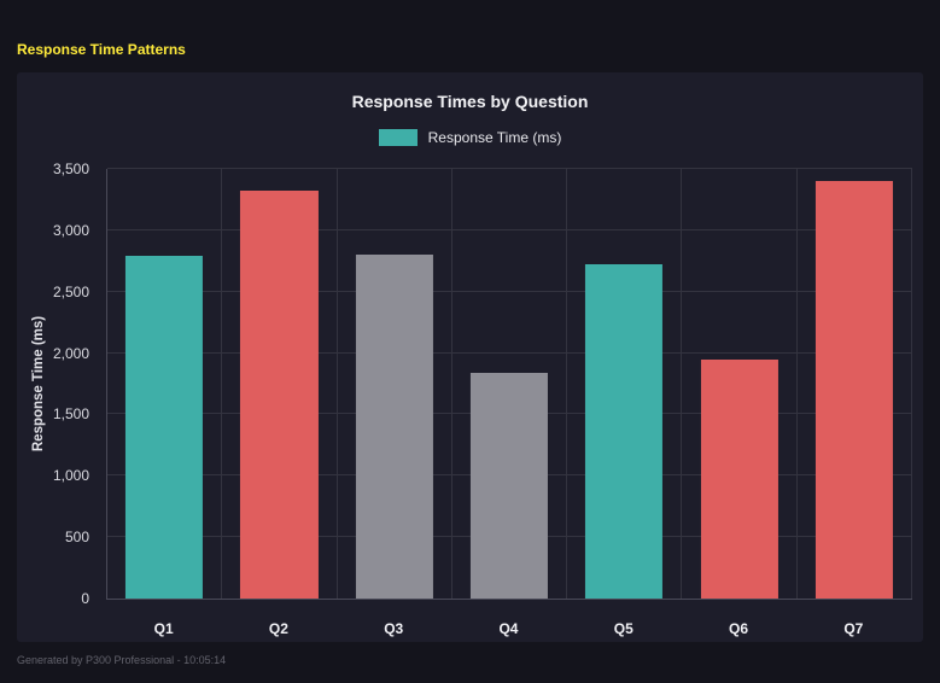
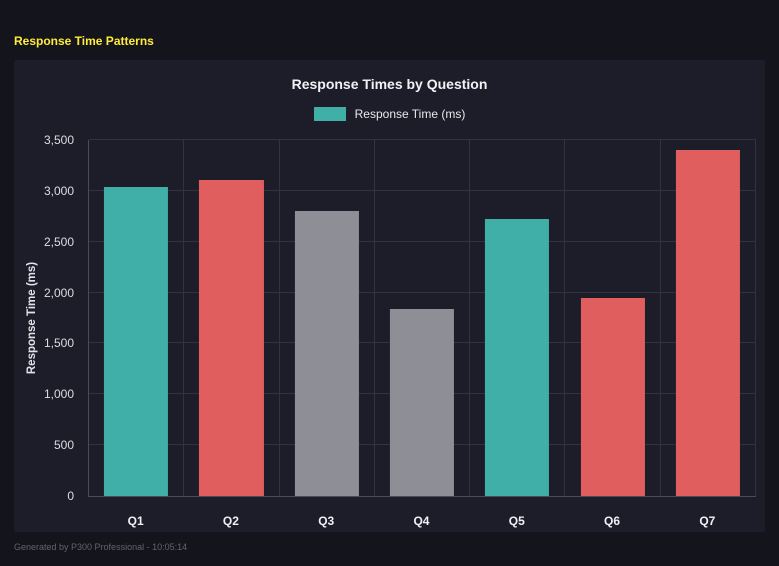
Q1: 2790 -> 3040
Q2: 3320 -> 3110
